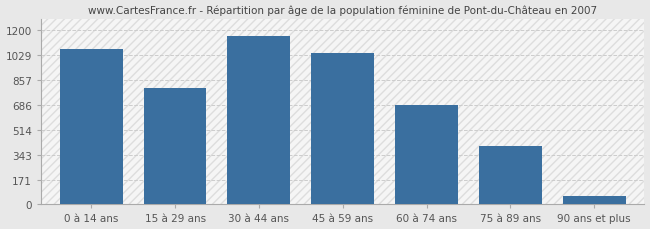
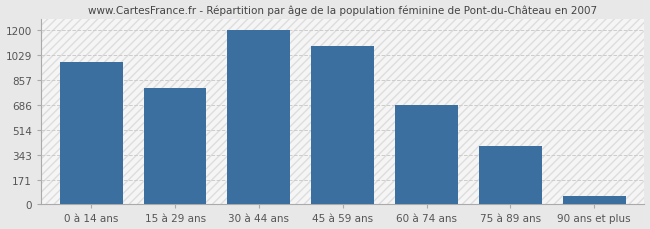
0 à 14 ans: 1070 -> 980
30 à 44 ans: 1160 -> 1200
45 à 59 ans: 1040 -> 1090
